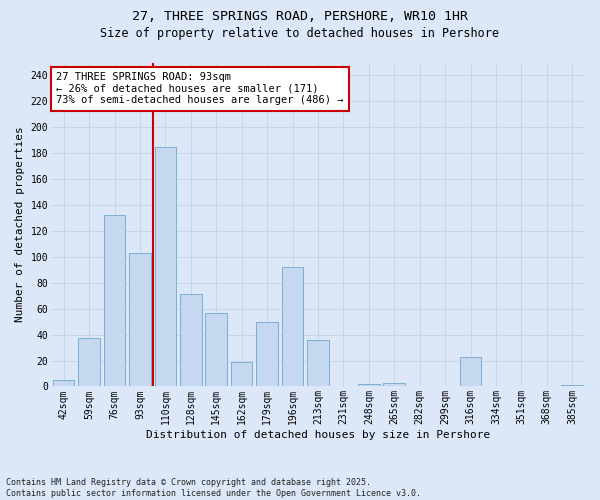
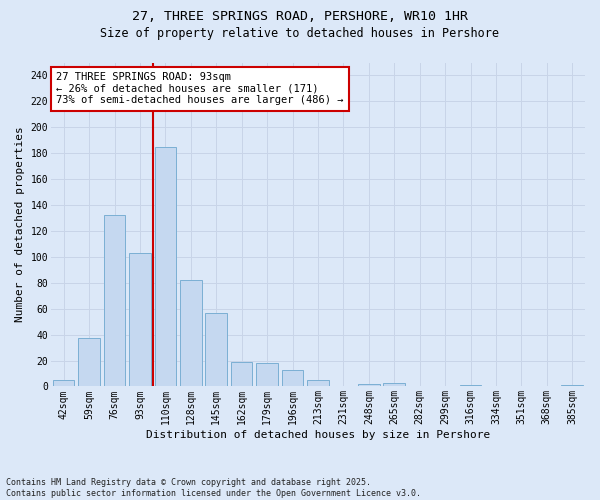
128sqm: 71 -> 82
179sqm: 50 -> 18
196sqm: 92 -> 13
213sqm: 36 -> 5
316sqm: 23 -> 1
